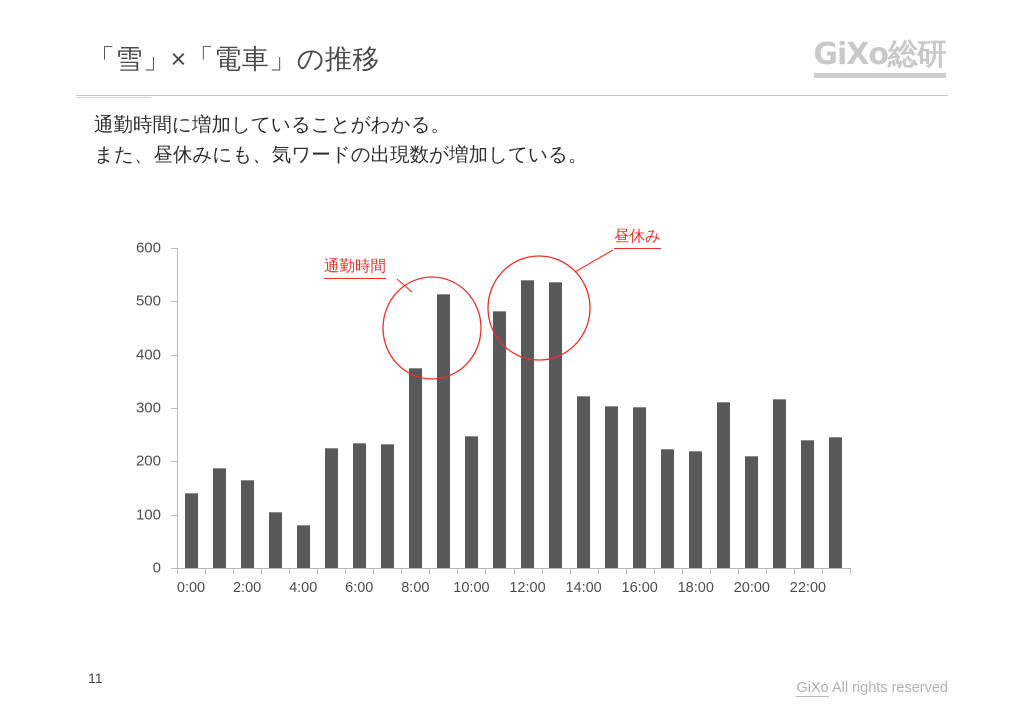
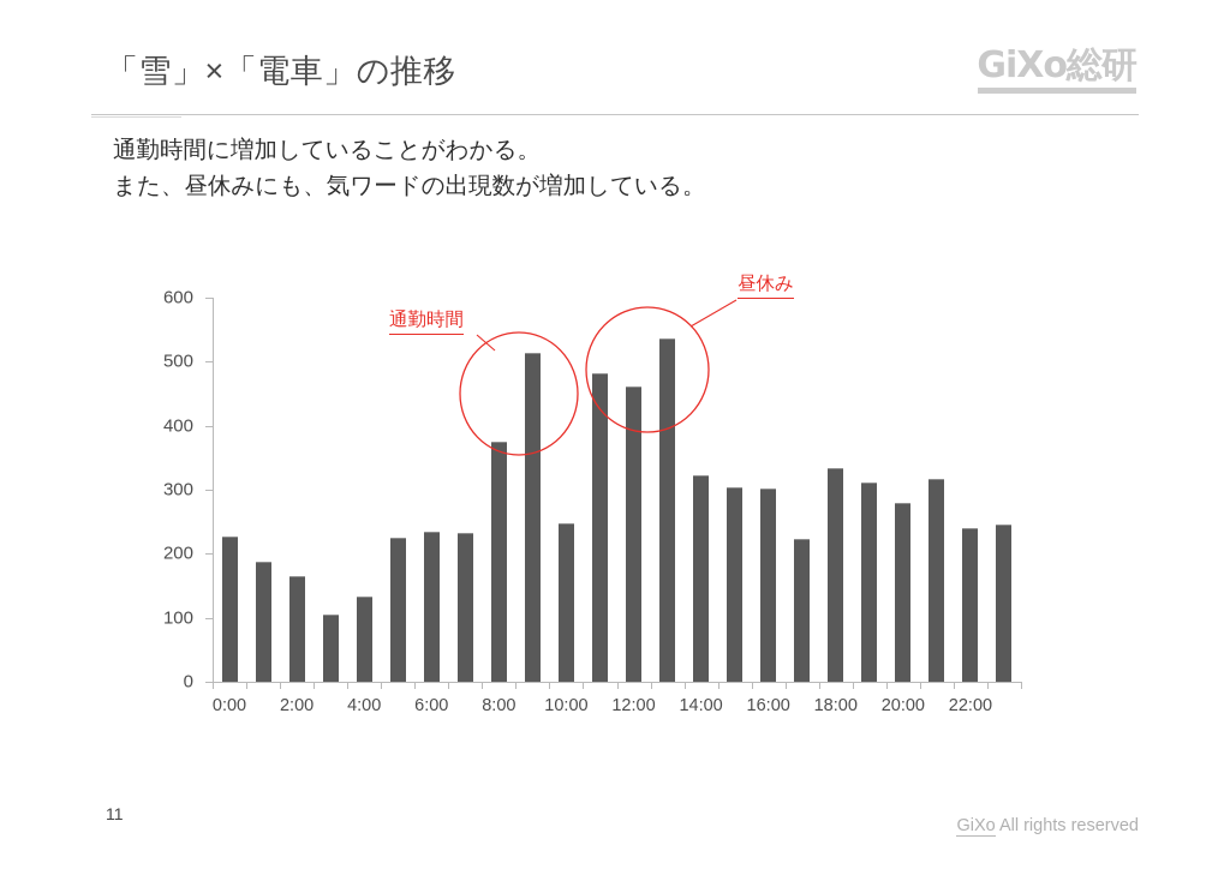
0:00: 140 -> 230
4:00: 80 -> 130
12:00: 540 -> 460
18:00: 220 -> 330
20:00: 210 -> 280
